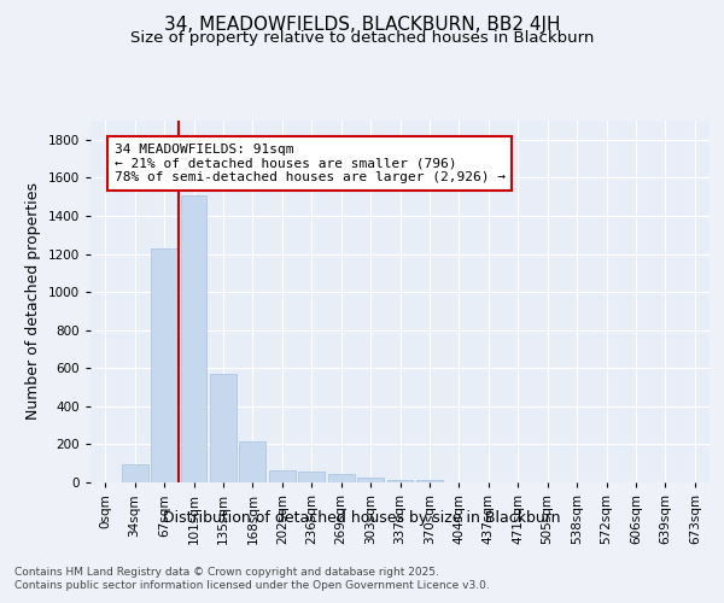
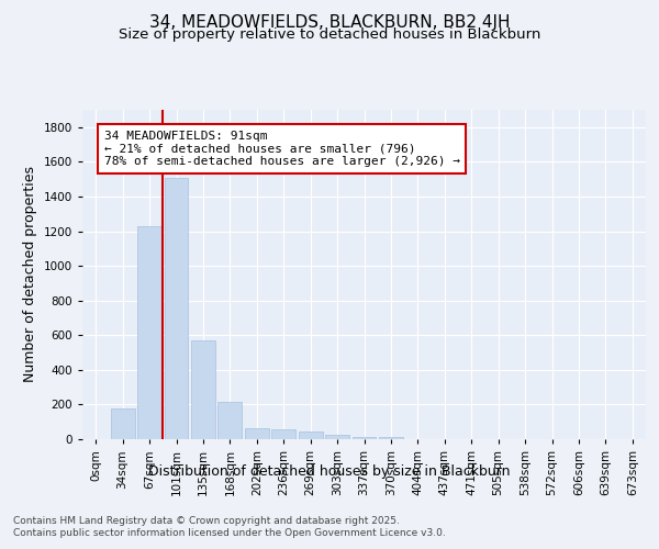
34sqm: 100 -> 180
